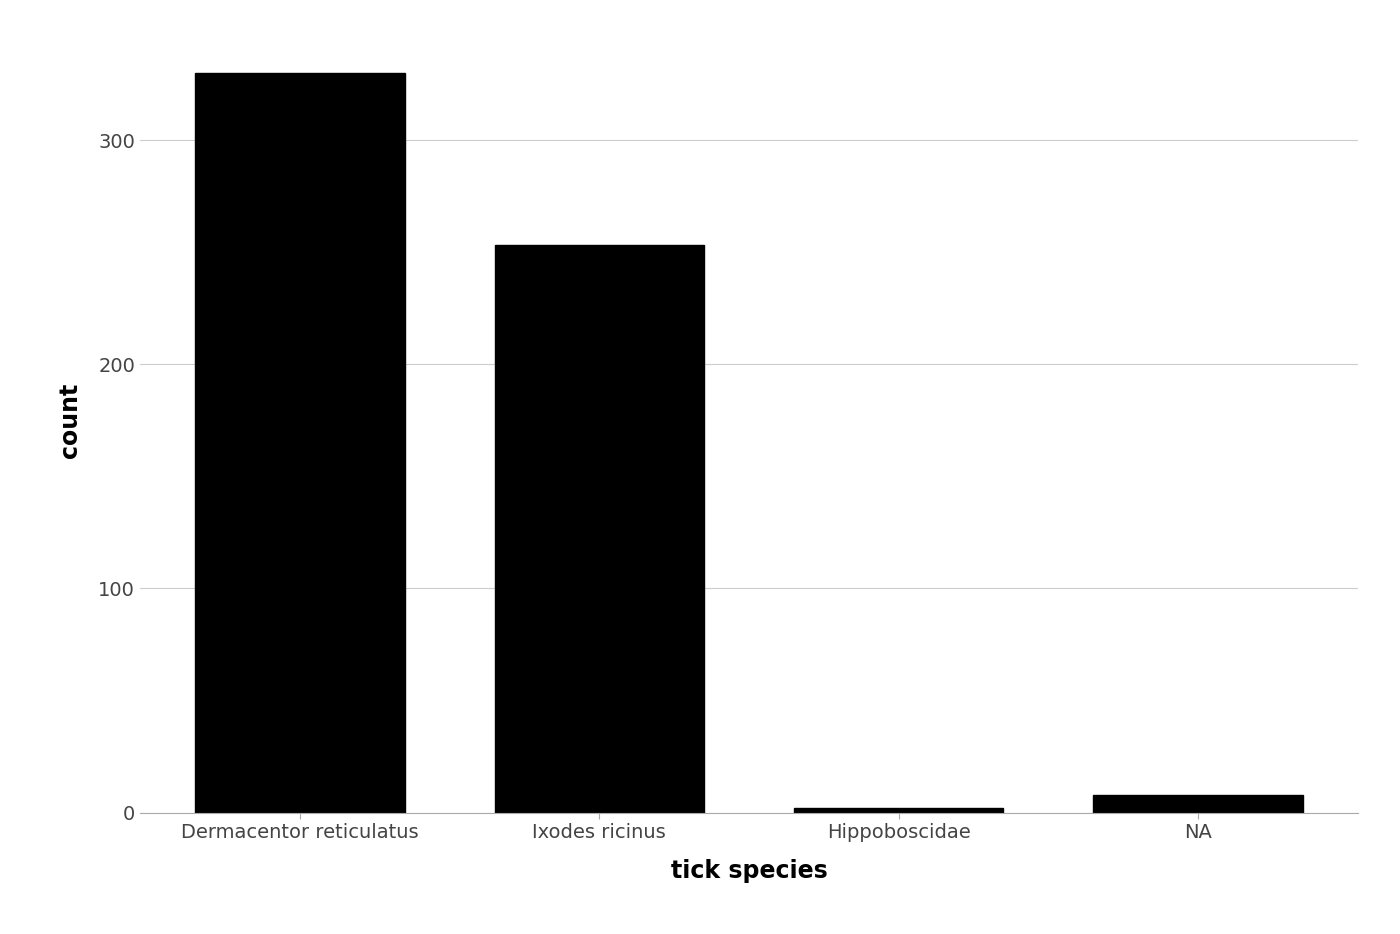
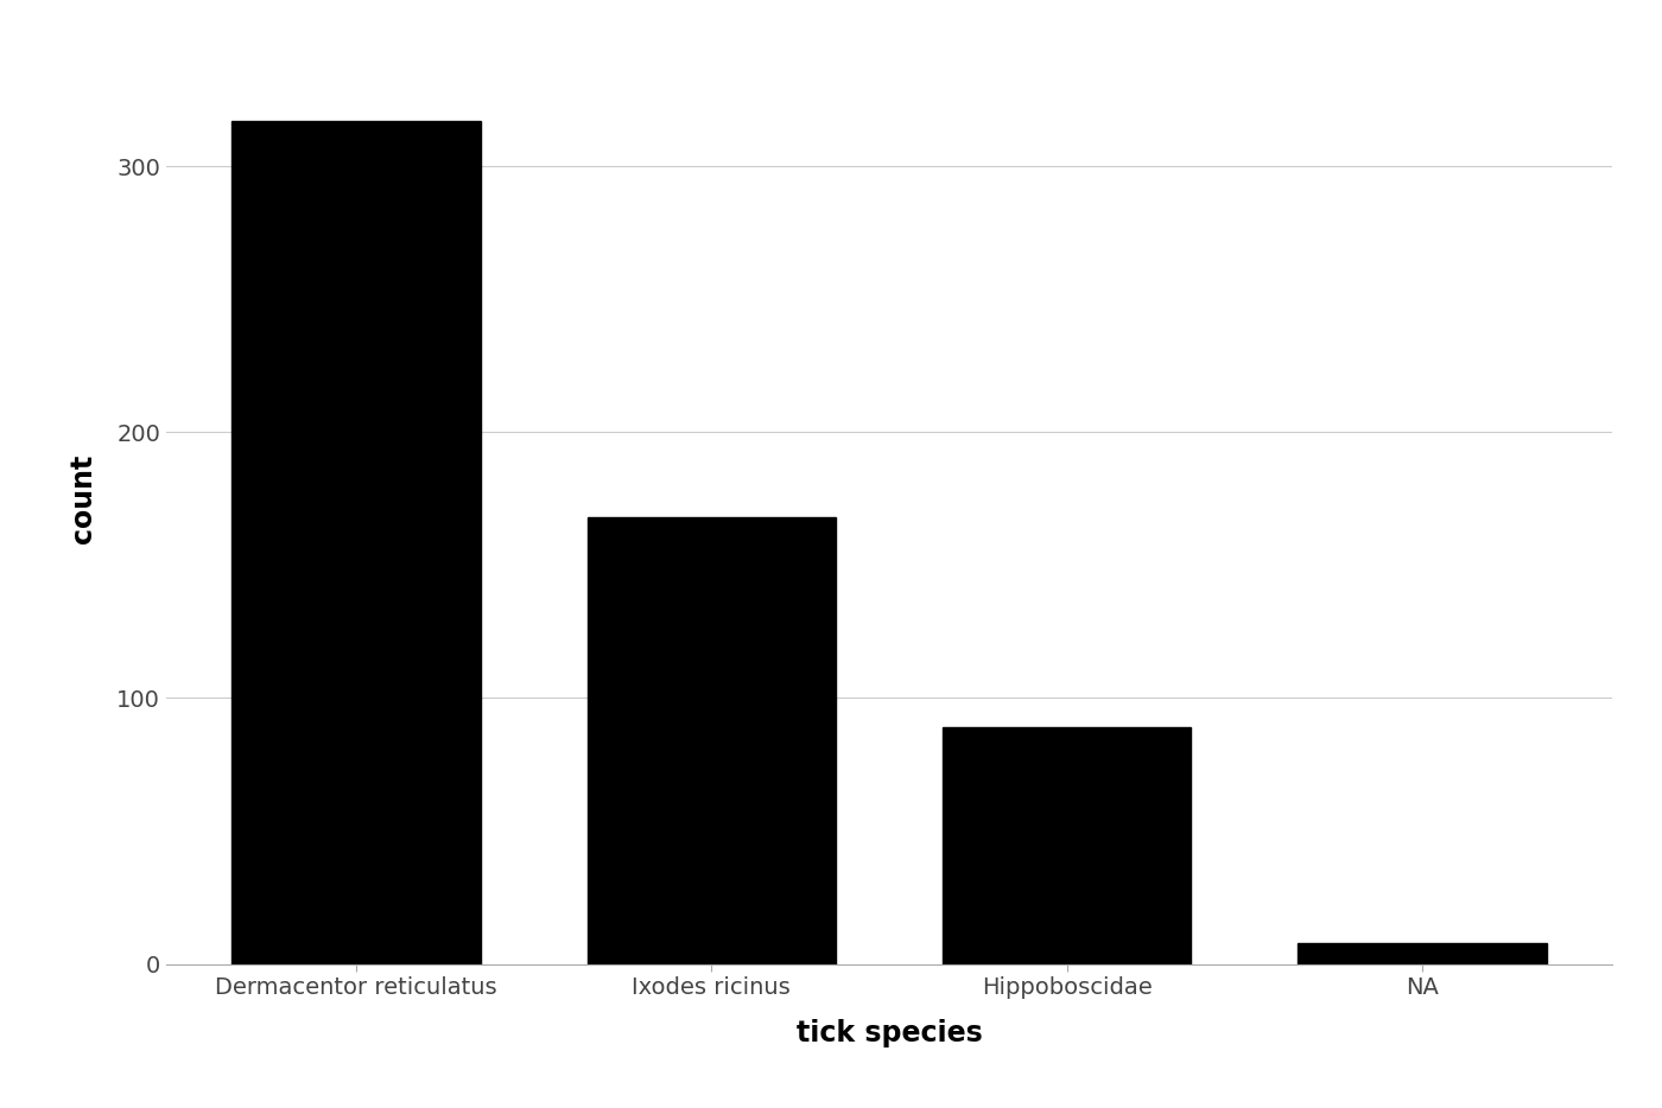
Dermacentor reticulatus: 330 -> 317
Ixodes ricinus: 253 -> 168
Hippoboscidae: 2 -> 89
